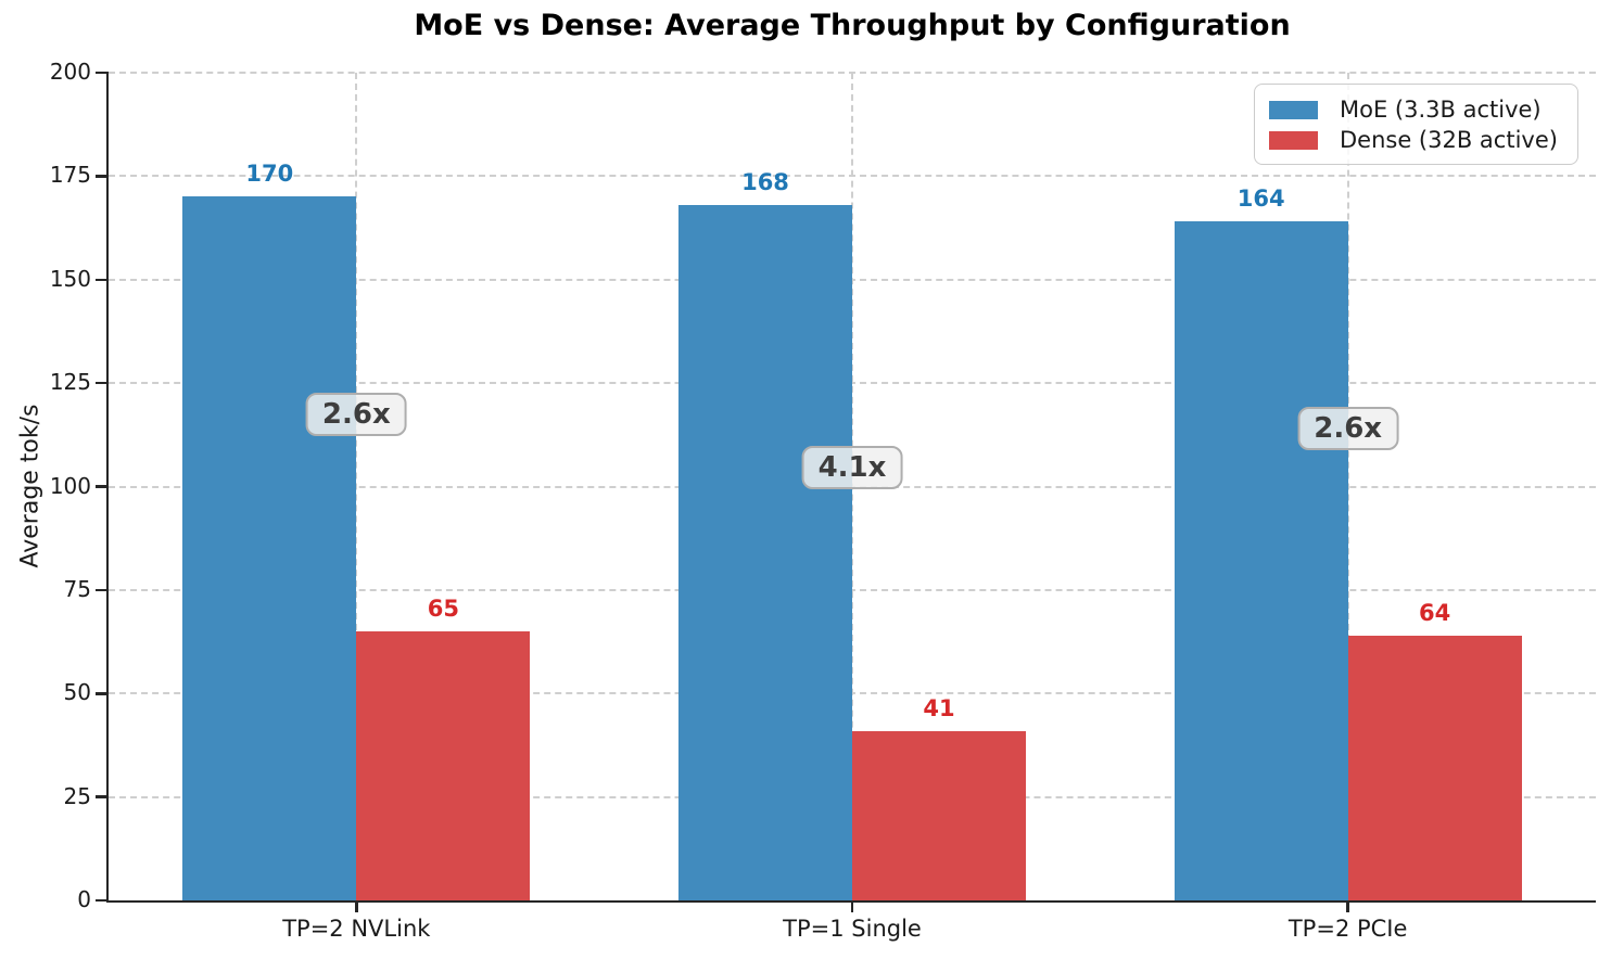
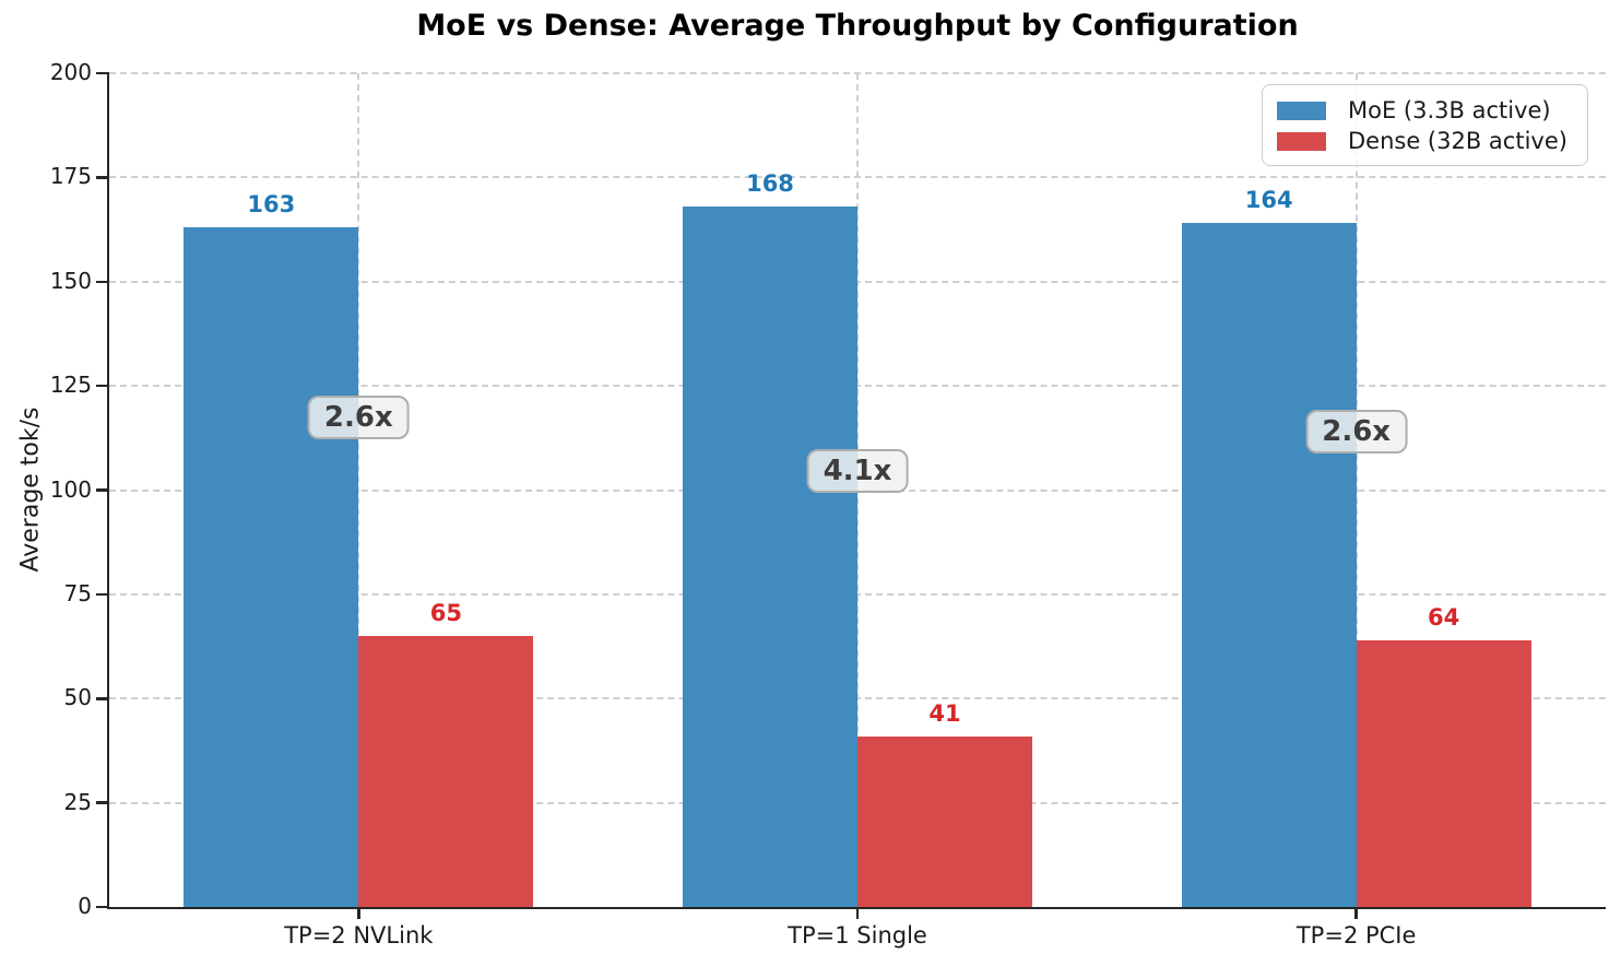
MoE (3.3B active)/TP=2 NVLink: 170 -> 163
